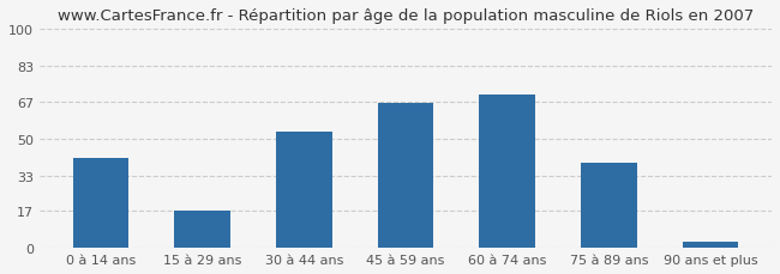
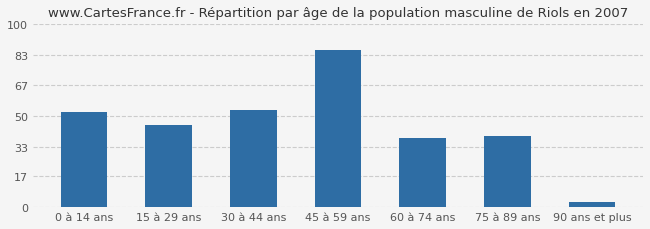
0 à 14 ans: 41 -> 52
15 à 29 ans: 17 -> 45
45 à 59 ans: 66 -> 86
60 à 74 ans: 70 -> 38
